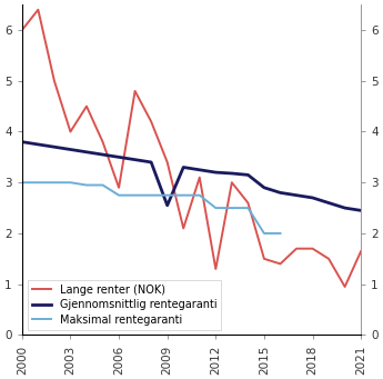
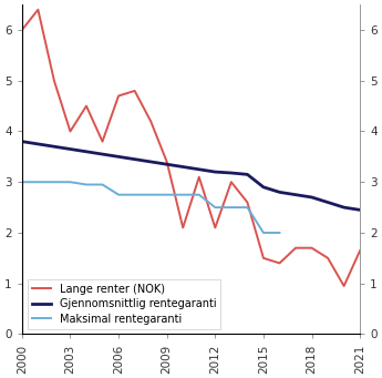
Lange renter (NOK)/2006: 2.90 -> 4.70
Gjennomsnittlig rentegaranti/2009: 2.55 -> 3.35
Lange renter (NOK)/2012: 1.30 -> 2.10
